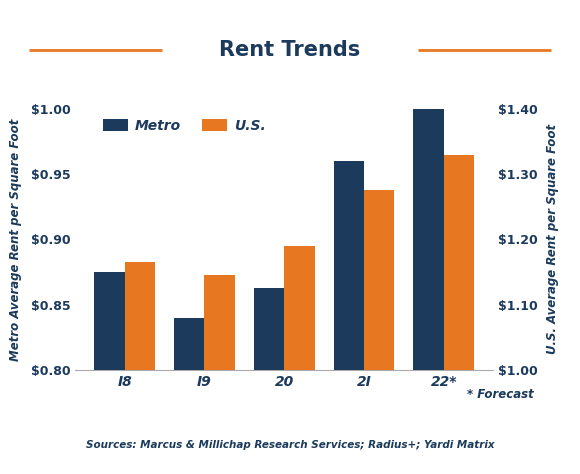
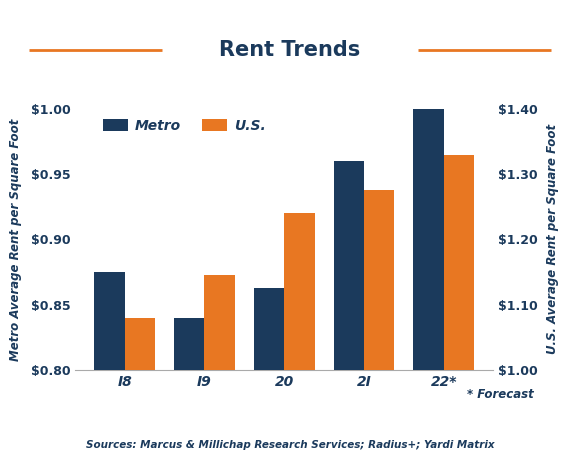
U.S./I8: $0.883 -> $0.840
U.S./20: $0.895 -> $0.920
